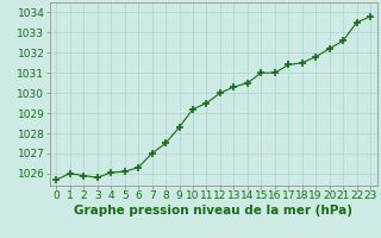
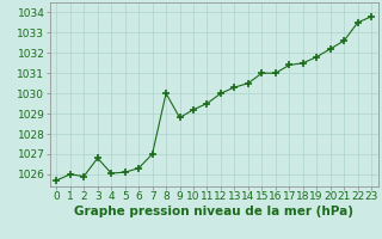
3: 1025.8 -> 1026.8
8: 1027.5 -> 1030.0
9: 1028.3 -> 1028.8
